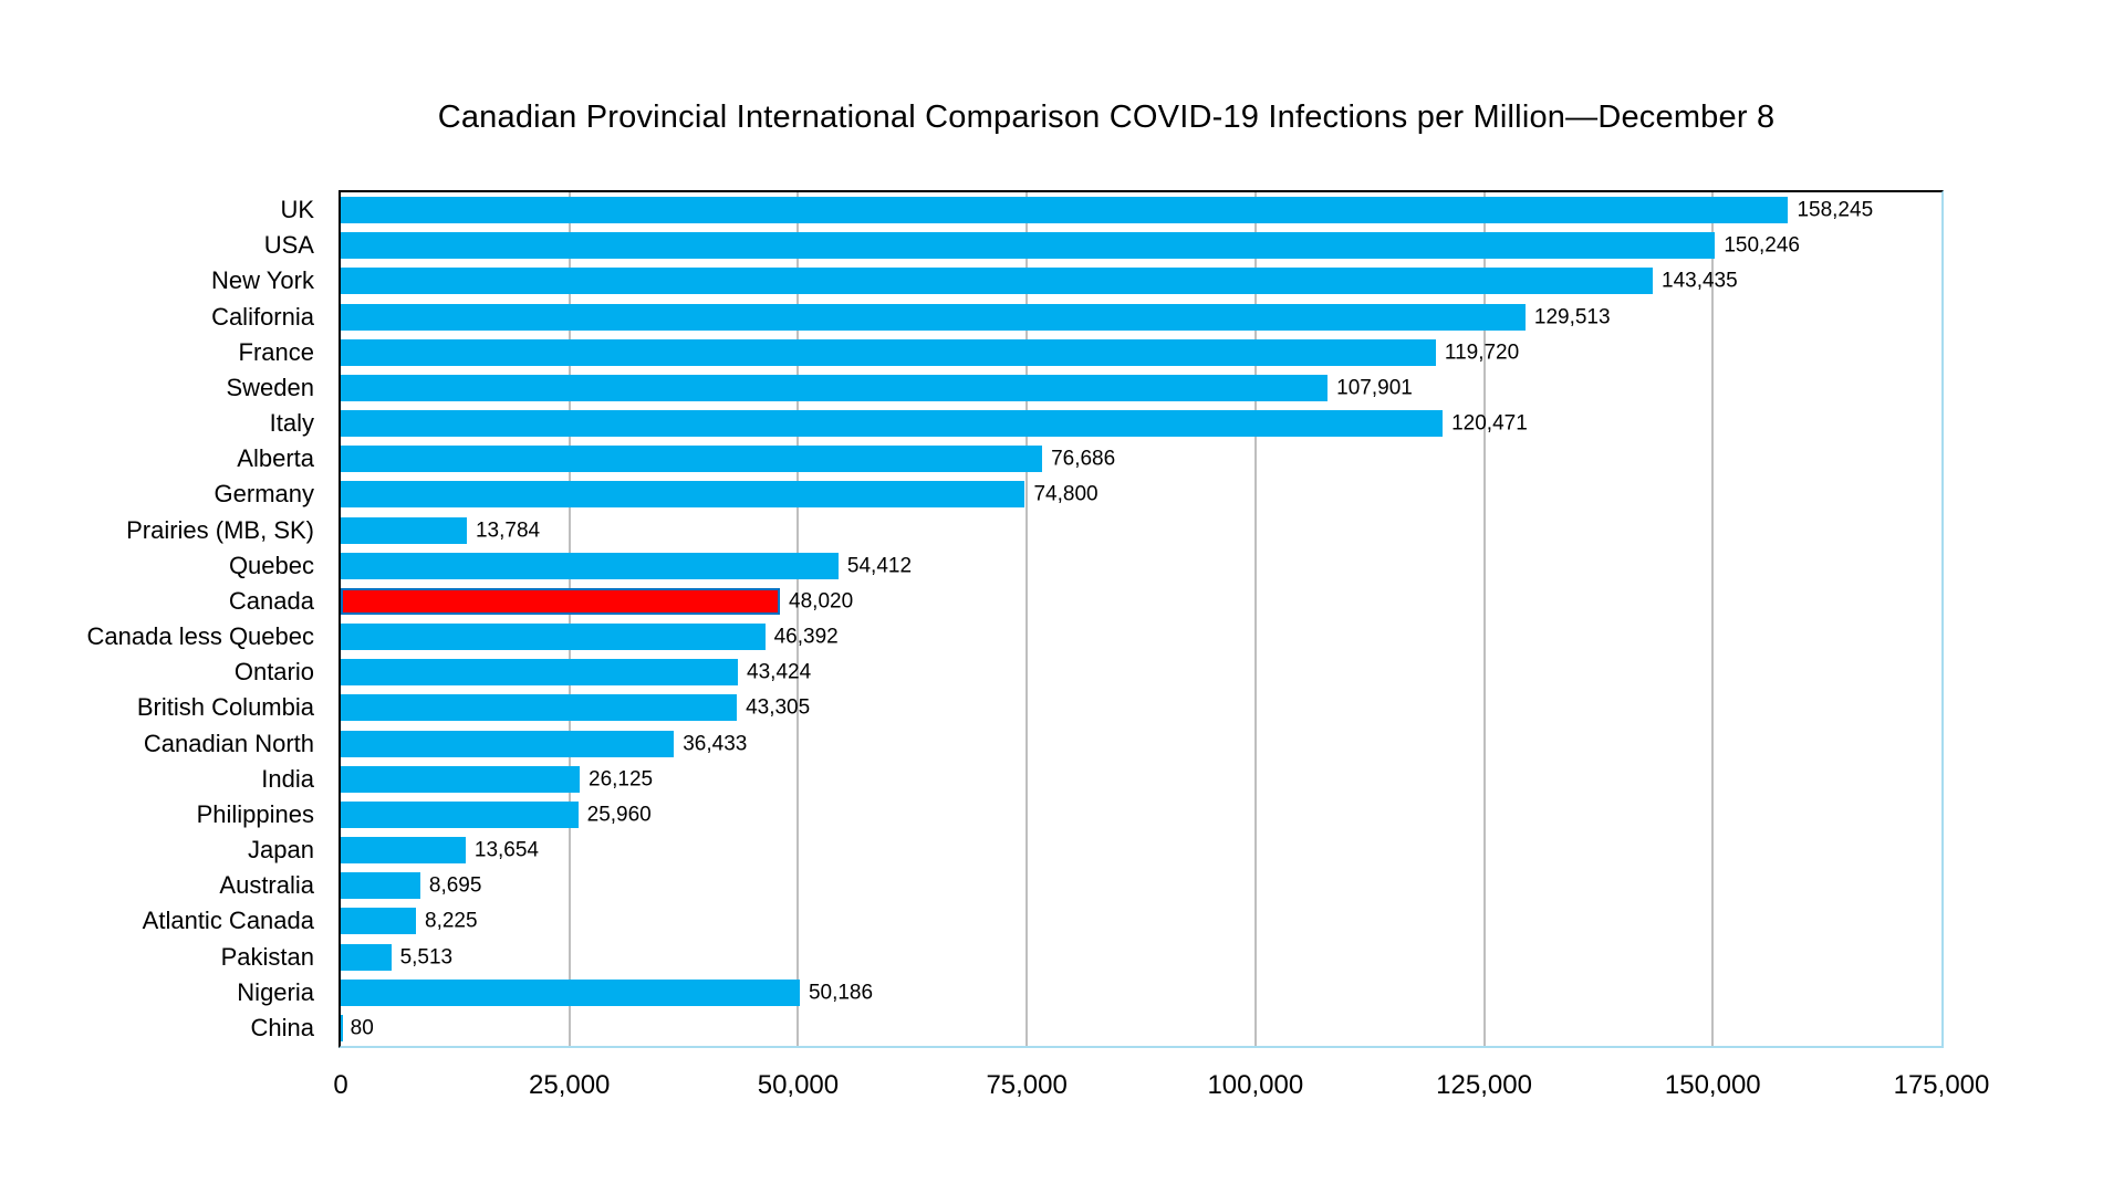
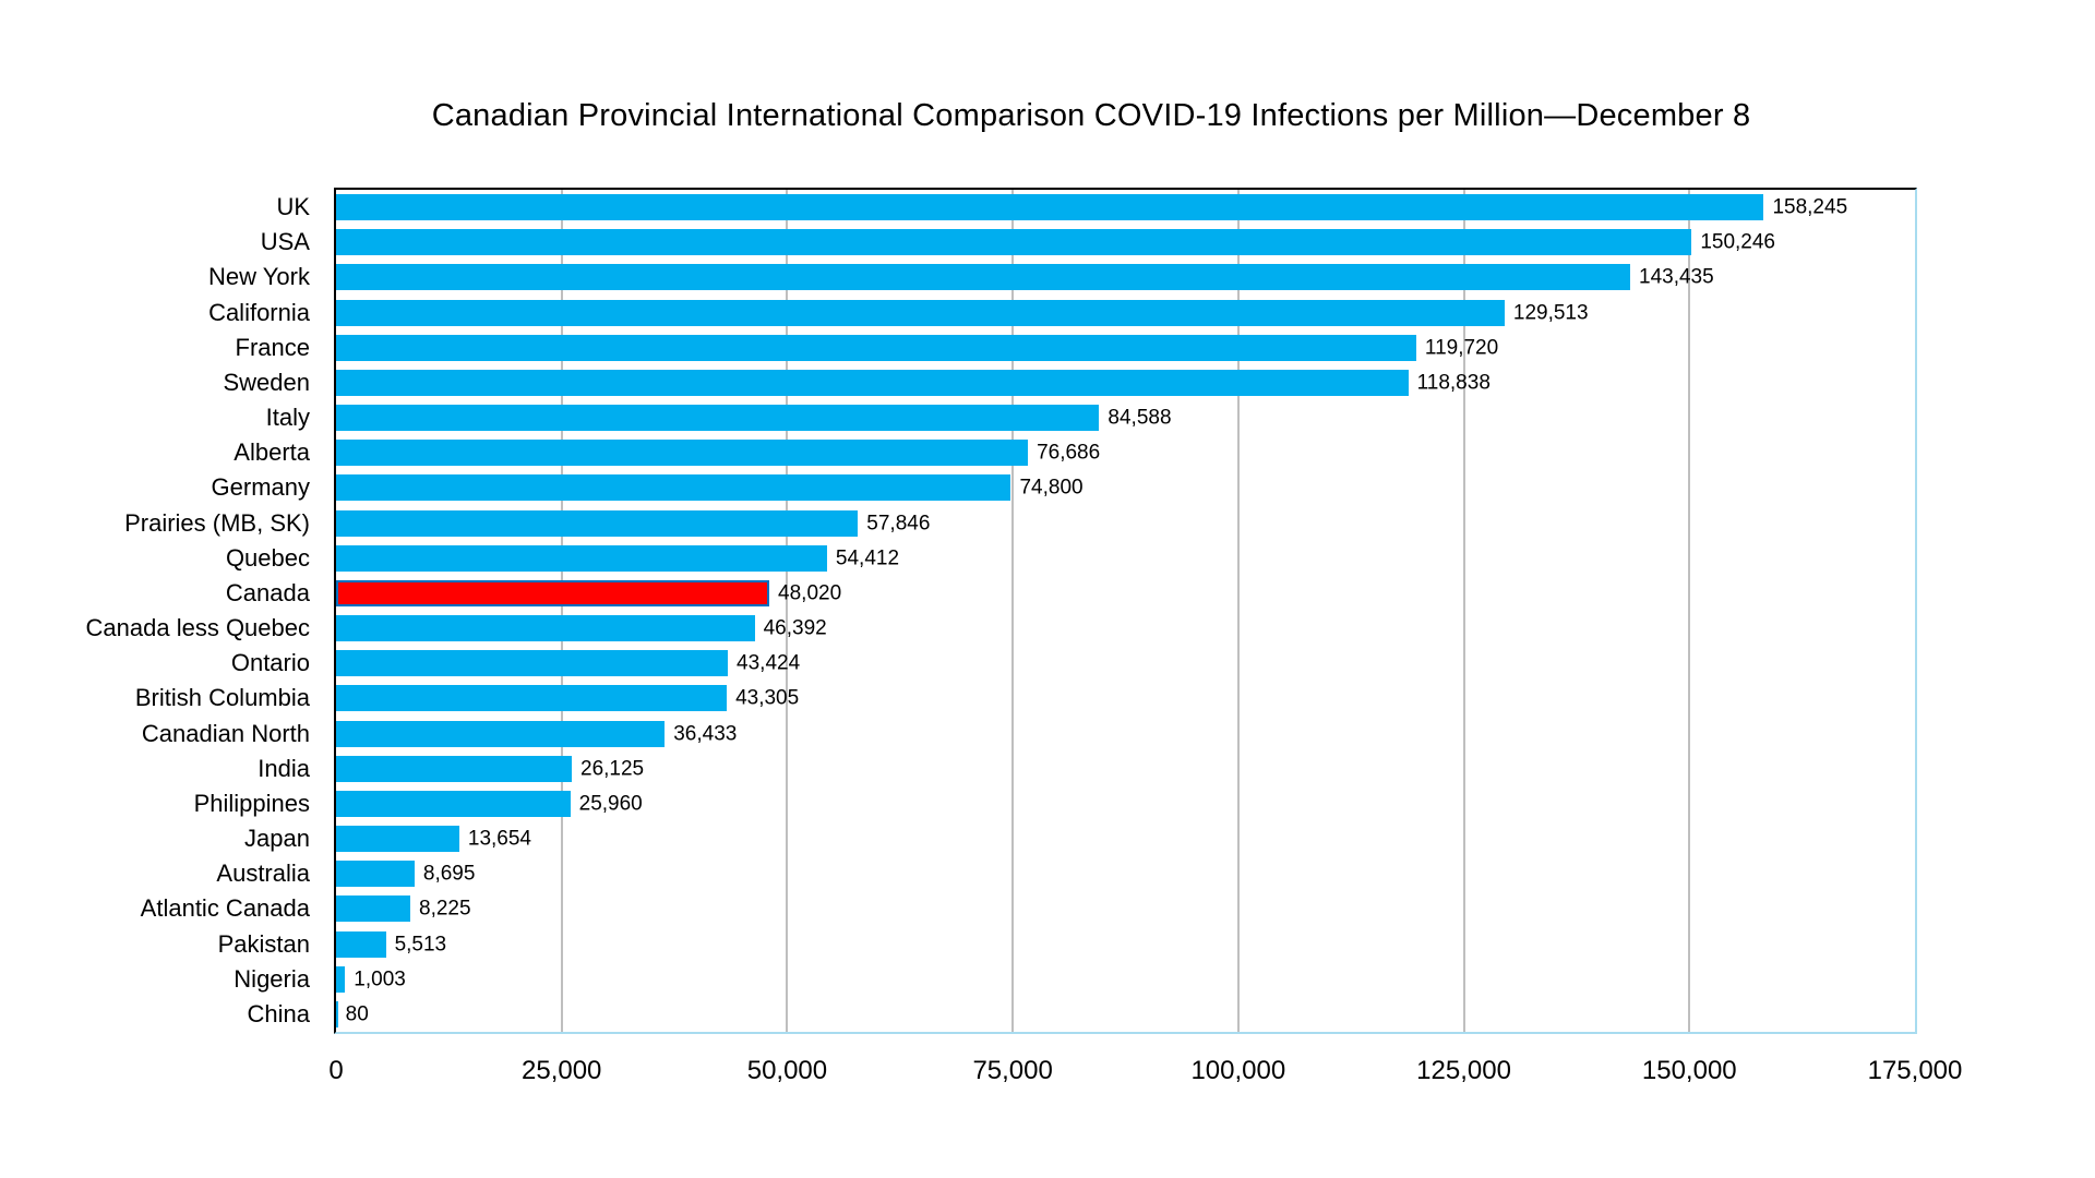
Sweden: 107,901 -> 118,838
Italy: 120,471 -> 84,588
Prairies (MB, SK): 13,784 -> 57,846
Nigeria: 50,186 -> 1,003
